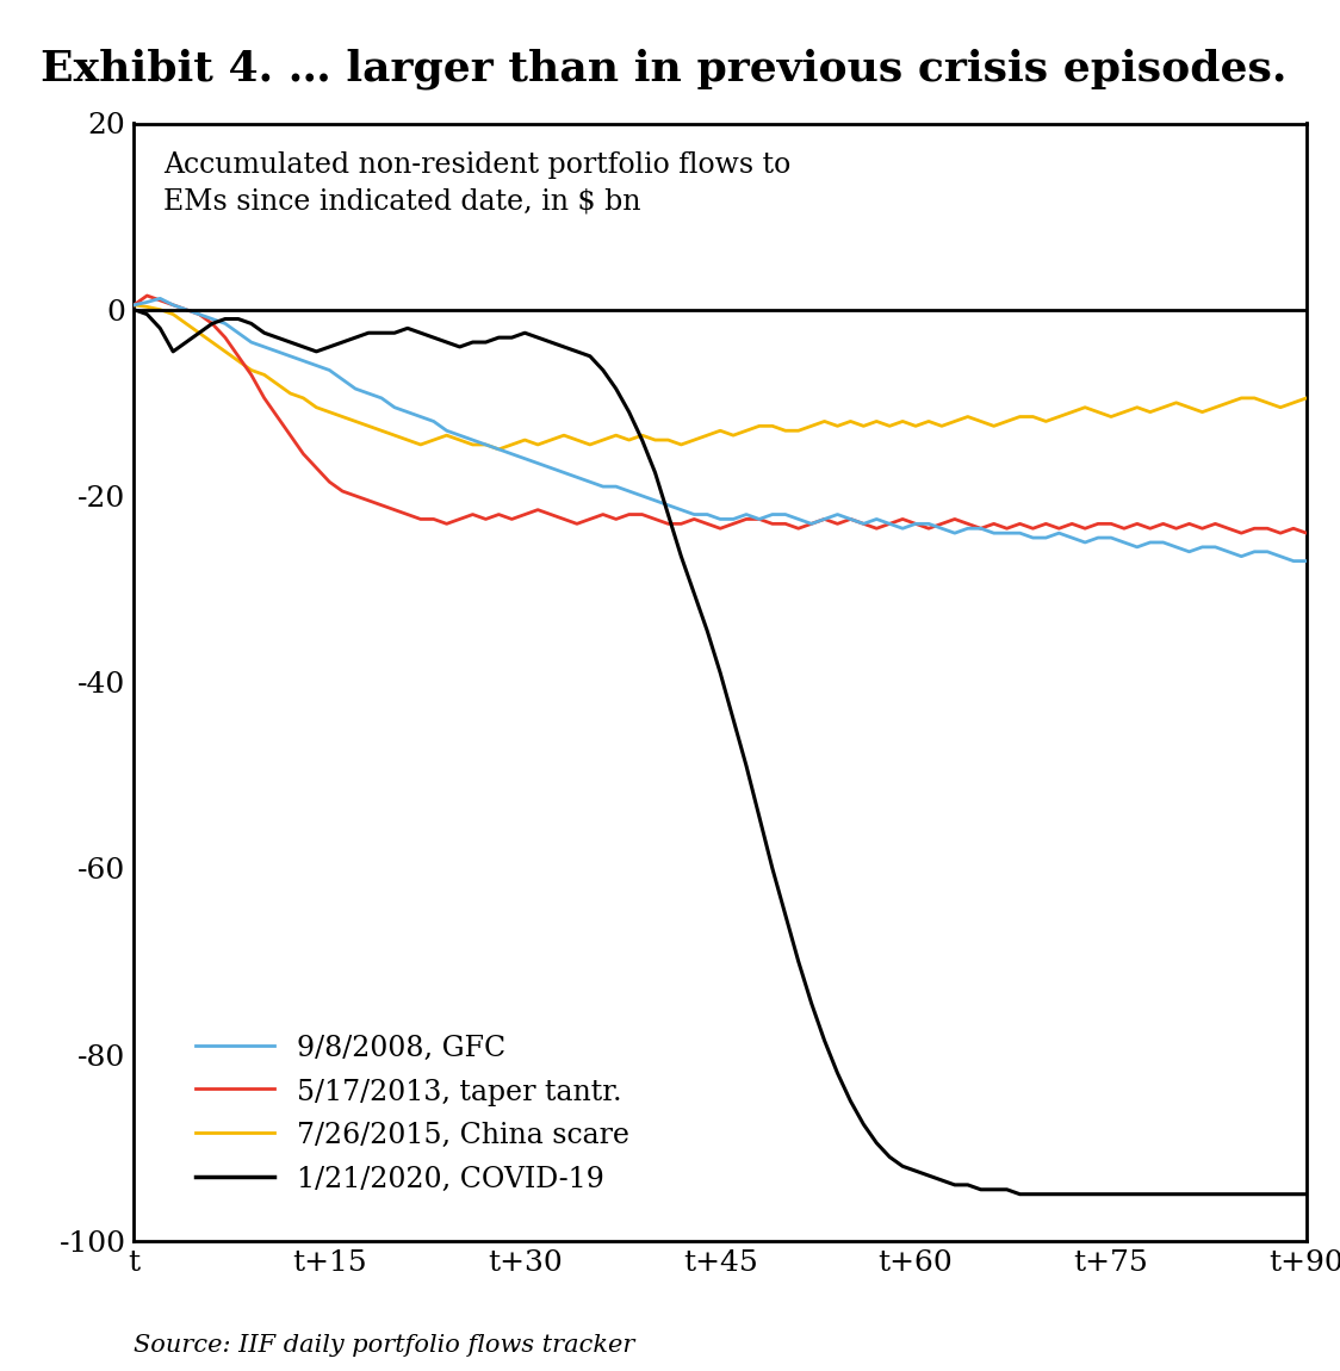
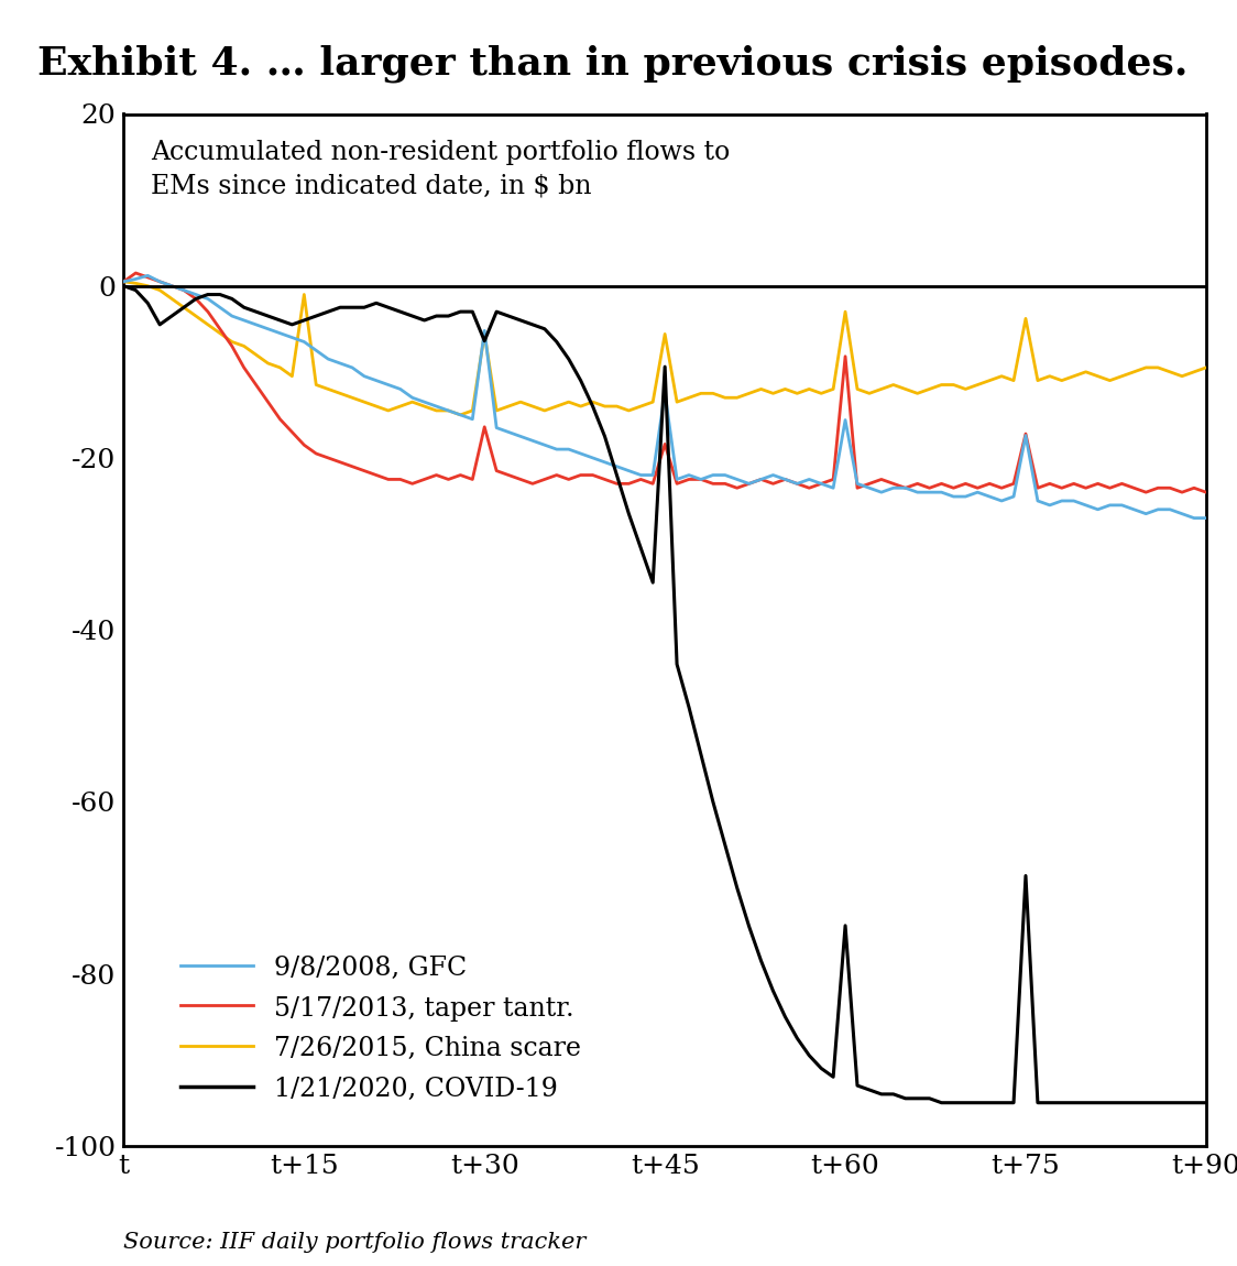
7/26/2015, China scare/t+15: -11.0 -> -1.0
9/8/2008, GFC/t+30: -16.0 -> -5.2
5/17/2013, taper tantr./t+30: -22.0 -> -16.4
7/26/2015, China scare/t+30: -14.0 -> -5.6
1/21/2020, COVID-19/t+30: -2.5 -> -6.4
9/8/2008, GFC/t+45: -22.5 -> -12.4
5/17/2013, taper tantr./t+45: -23.5 -> -18.4
7/26/2015, China scare/t+45: -13.0 -> -5.6
1/21/2020, COVID-19/t+45: -39.0 -> -9.4
9/8/2008, GFC/t+60: -23.0 -> -15.6
5/17/2013, taper tantr./t+60: -23.0 -> -8.2
7/26/2015, China scare/t+60: -12.5 -> -3.0
1/21/2020, COVID-19/t+60: -92.5 -> -74.4
9/8/2008, GFC/t+75: -24.5 -> -17.4
5/17/2013, taper tantr./t+75: -23.0 -> -17.2
7/26/2015, China scare/t+75: -11.5 -> -3.8
1/21/2020, COVID-19/t+75: -95.0 -> -68.6
